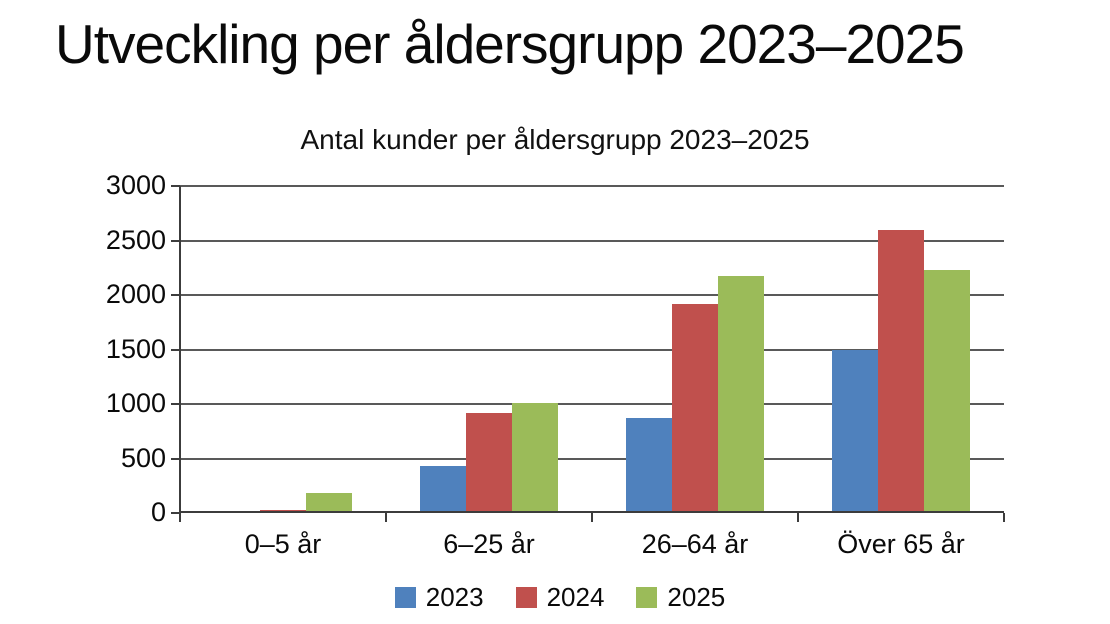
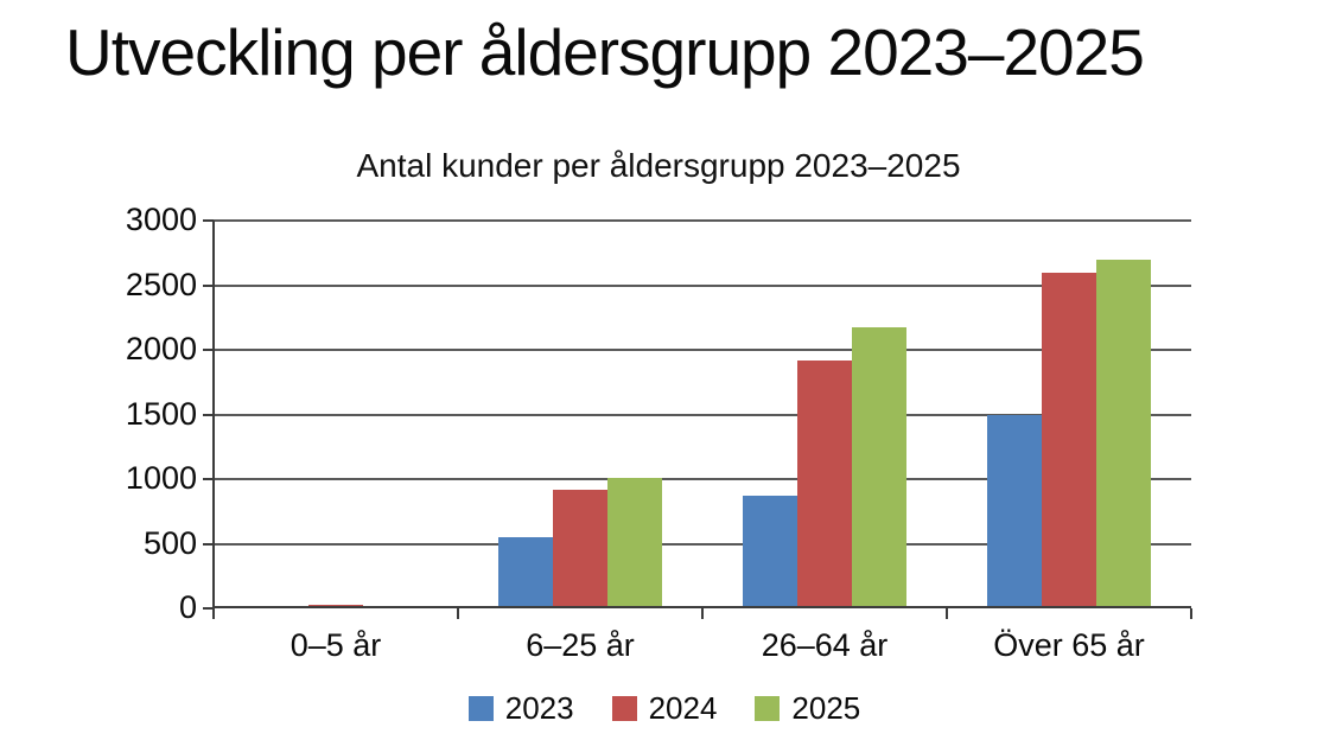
2025/0–5 år: 180 -> 10
2023/6–25 år: 430 -> 550
2025/Över 65 år: 2230 -> 2700
